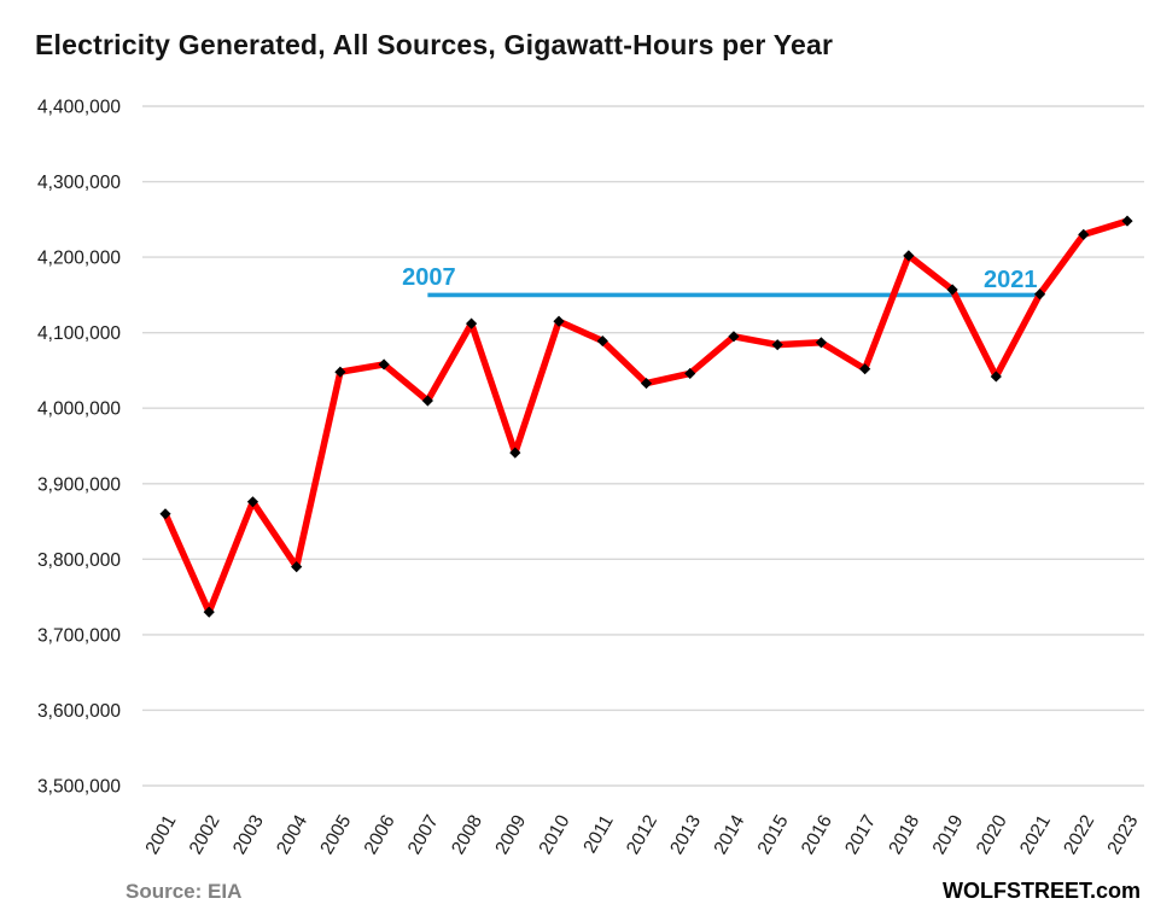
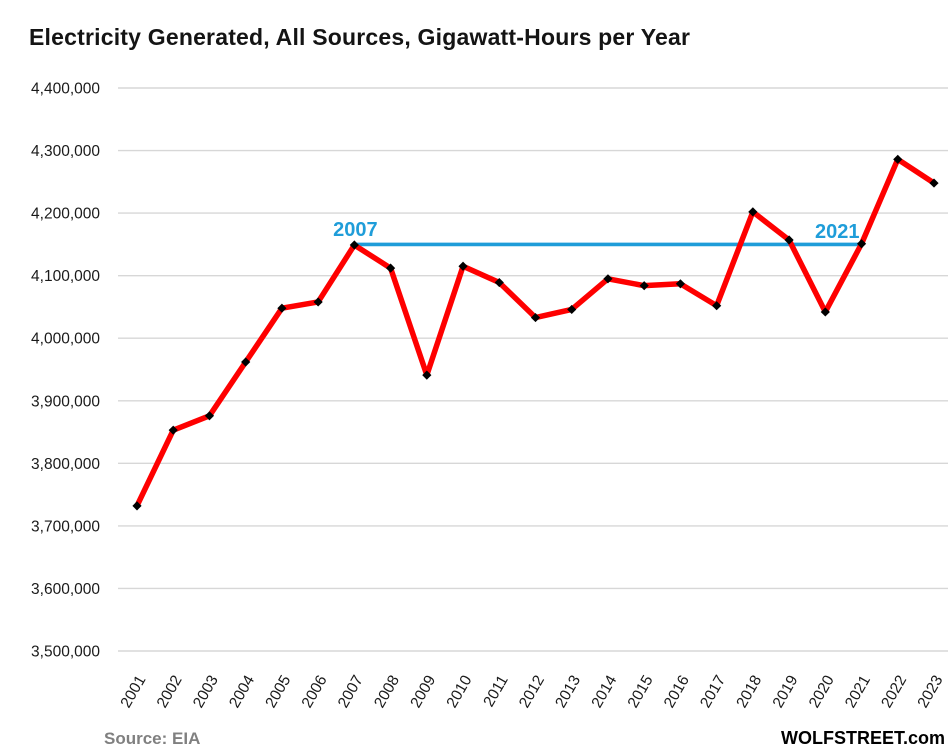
2001: 3860000 -> 3730000
2002: 3730000 -> 3850000
2004: 3790000 -> 3960000
2007: 4010000 -> 4150000
2022: 4230000 -> 4290000
